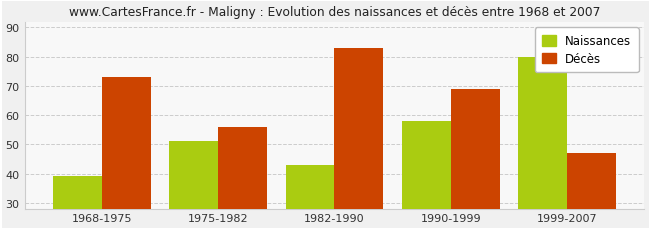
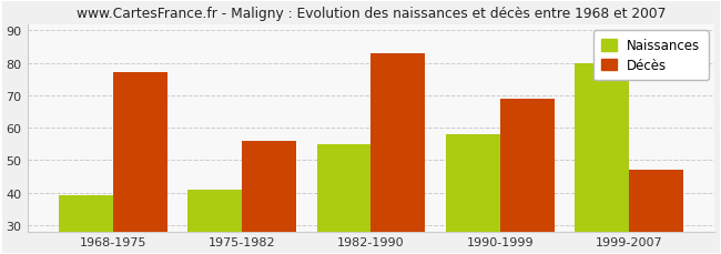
Décès/1968-1975: 73 -> 77
Naissances/1975-1982: 51 -> 41
Naissances/1982-1990: 43 -> 55
